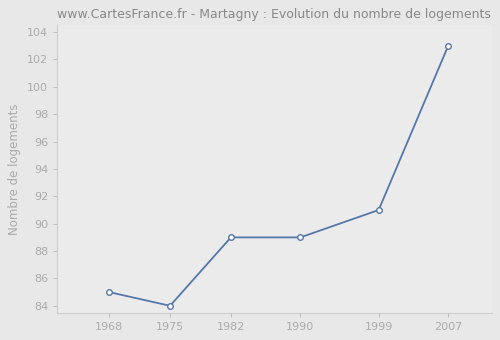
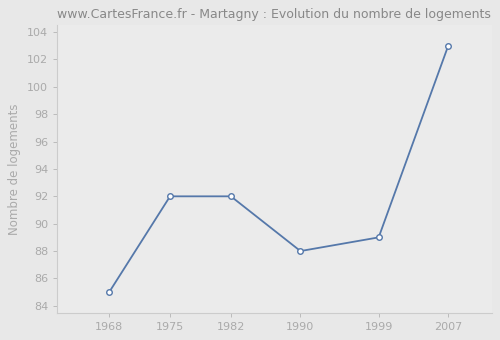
1975: 84 -> 92
1982: 89 -> 92
1990: 89 -> 88
1999: 91 -> 89
